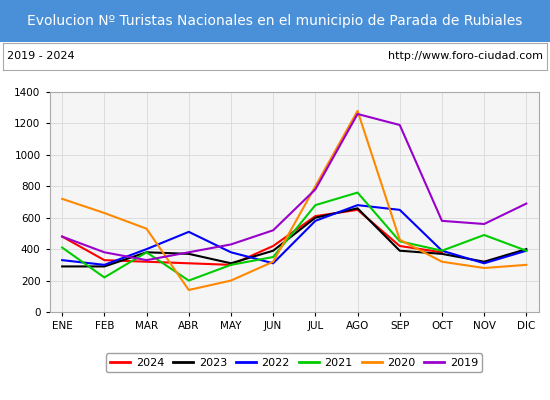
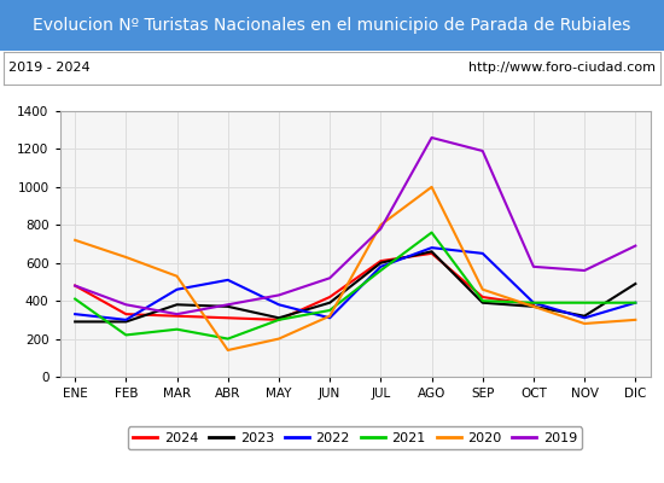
2022/MAR: 400 -> 460
2021/MAR: 380 -> 250
2021/JUL: 680 -> 560
2020/AGO: 1280 -> 1000
2021/SEP: 450 -> 400
2020/OCT: 320 -> 370
2021/NOV: 490 -> 390
2023/DIC: 400 -> 490
